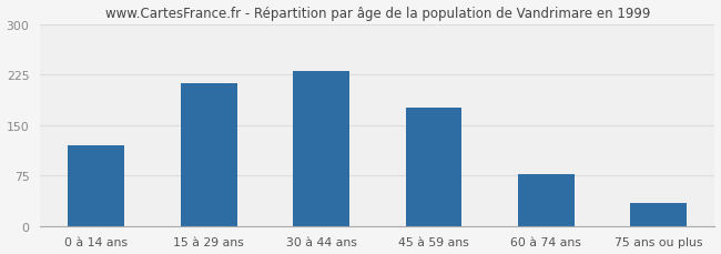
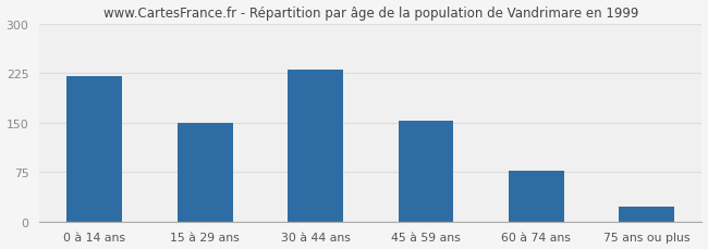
0 à 14 ans: 120 -> 220
15 à 29 ans: 212 -> 150
45 à 59 ans: 176 -> 152
75 ans ou plus: 34 -> 22
